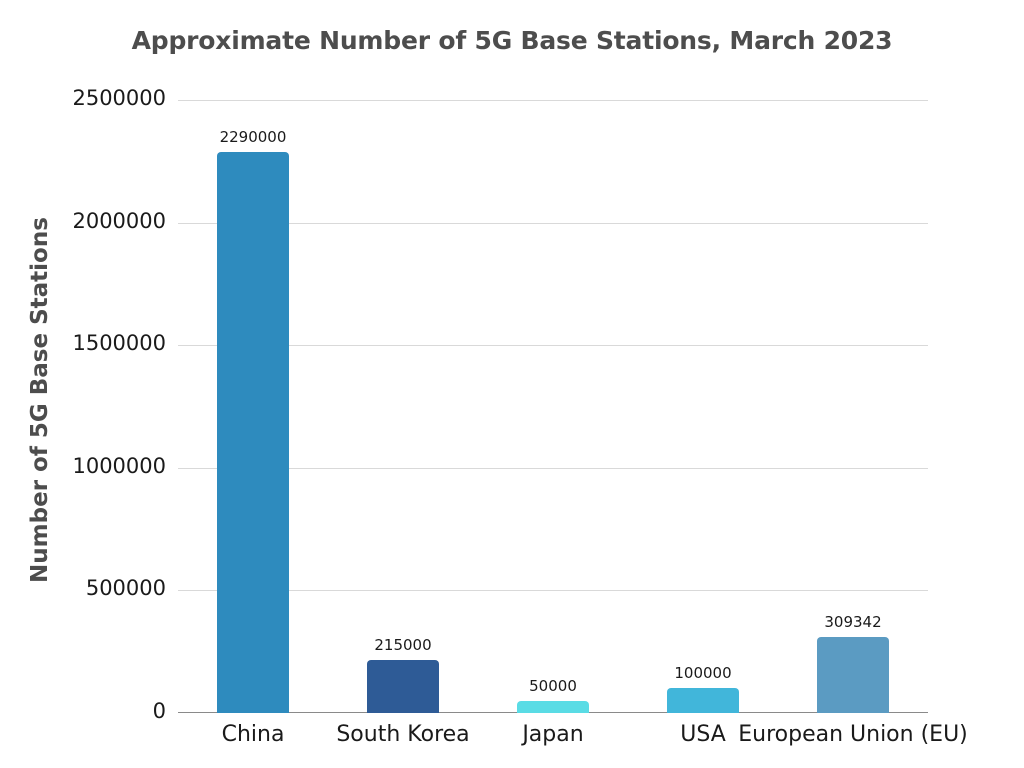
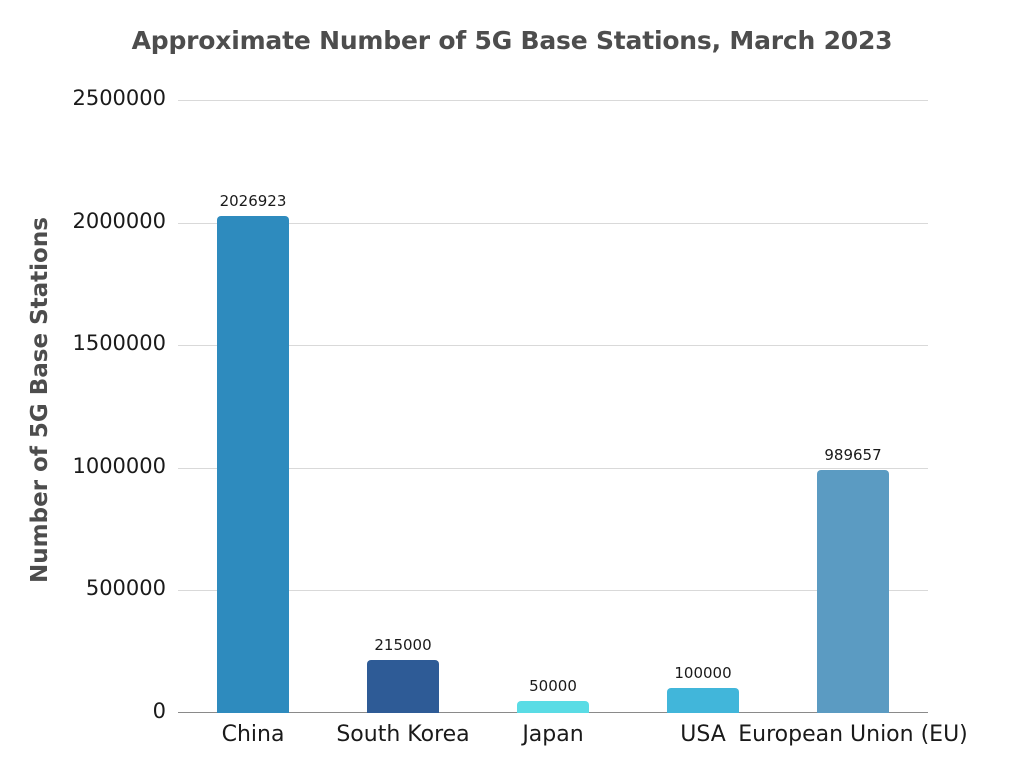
China: 2290000 -> 2026923
European Union (EU): 309342 -> 989657
